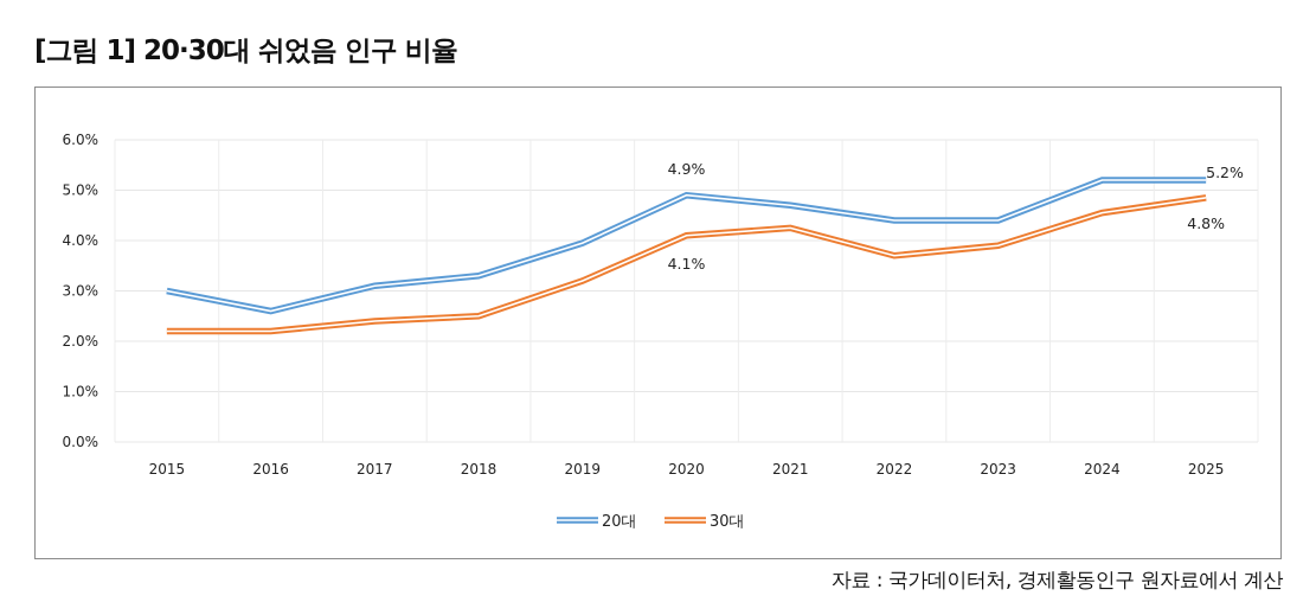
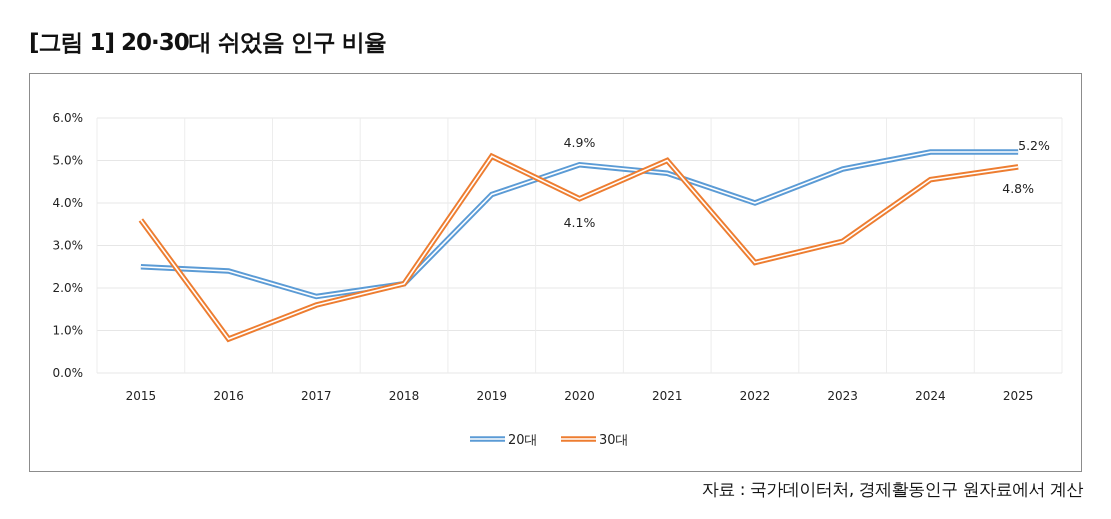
20대/2015: 3.0% -> 2.5%
30대/2015: 2.2% -> 3.6%
20대/2016: 2.6% -> 2.4%
30대/2016: 2.2% -> 0.8%
20대/2017: 3.1% -> 1.8%
30대/2017: 2.4% -> 1.6%
20대/2018: 3.3% -> 2.1%
30대/2018: 2.5% -> 2.1%
20대/2019: 4.0% -> 4.2%
30대/2019: 3.2% -> 5.1%
30대/2021: 4.2% -> 5.0%
20대/2022: 4.4% -> 4.0%
30대/2022: 3.7% -> 2.6%
20대/2023: 4.4% -> 4.8%
30대/2023: 3.9% -> 3.1%
